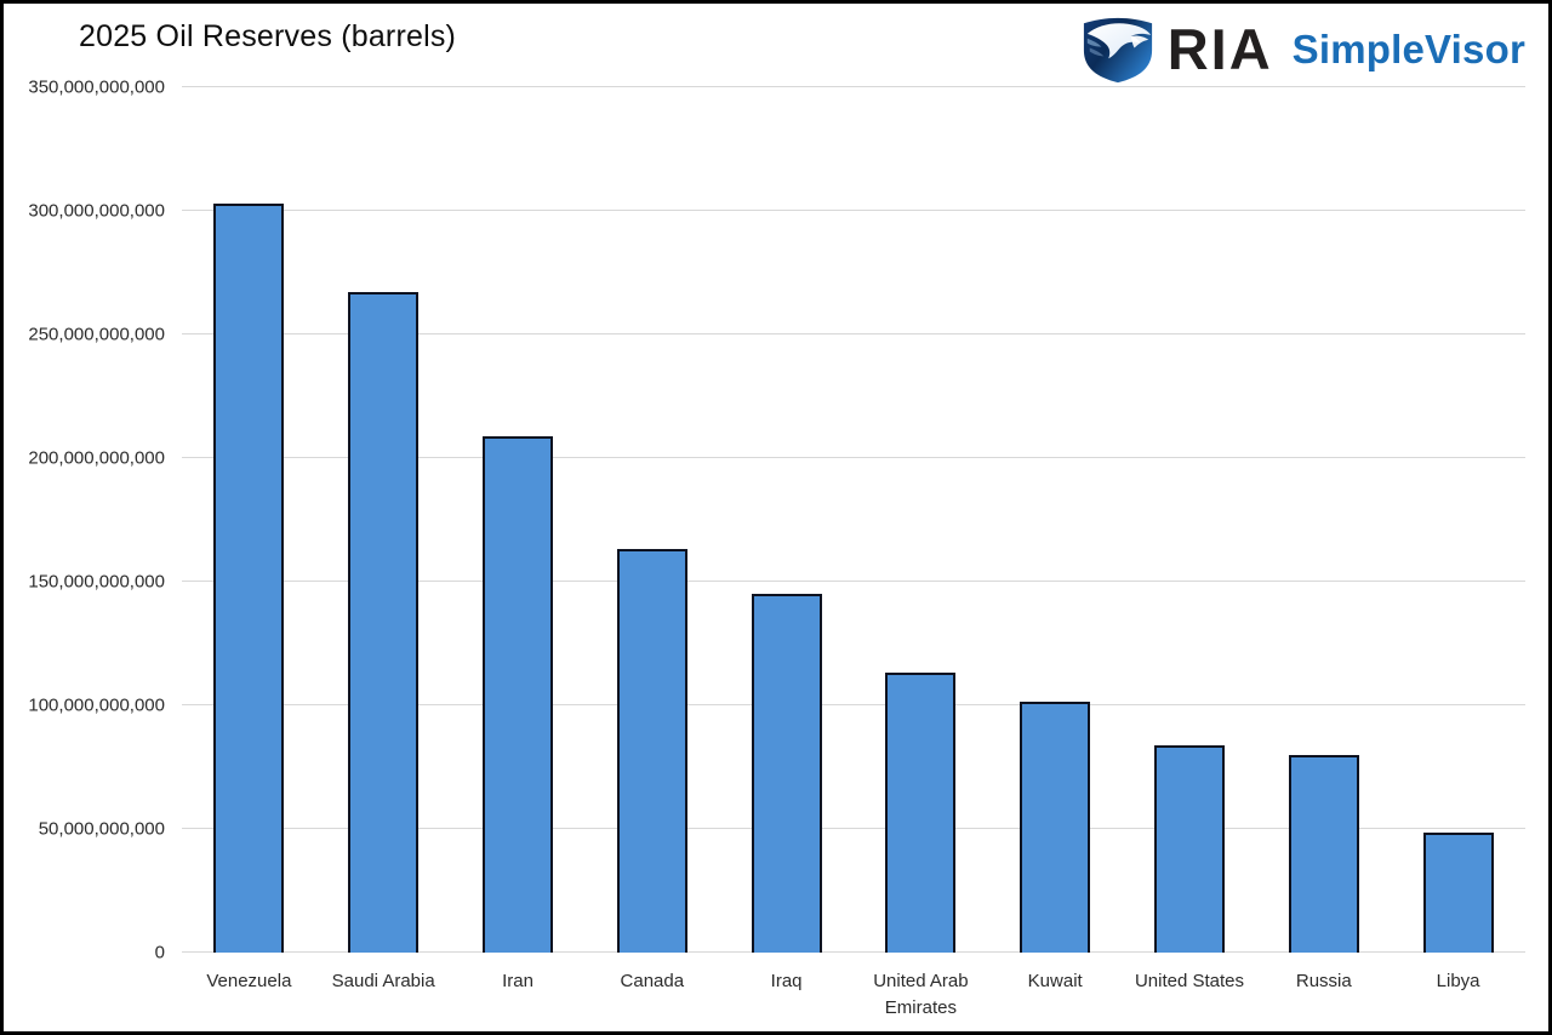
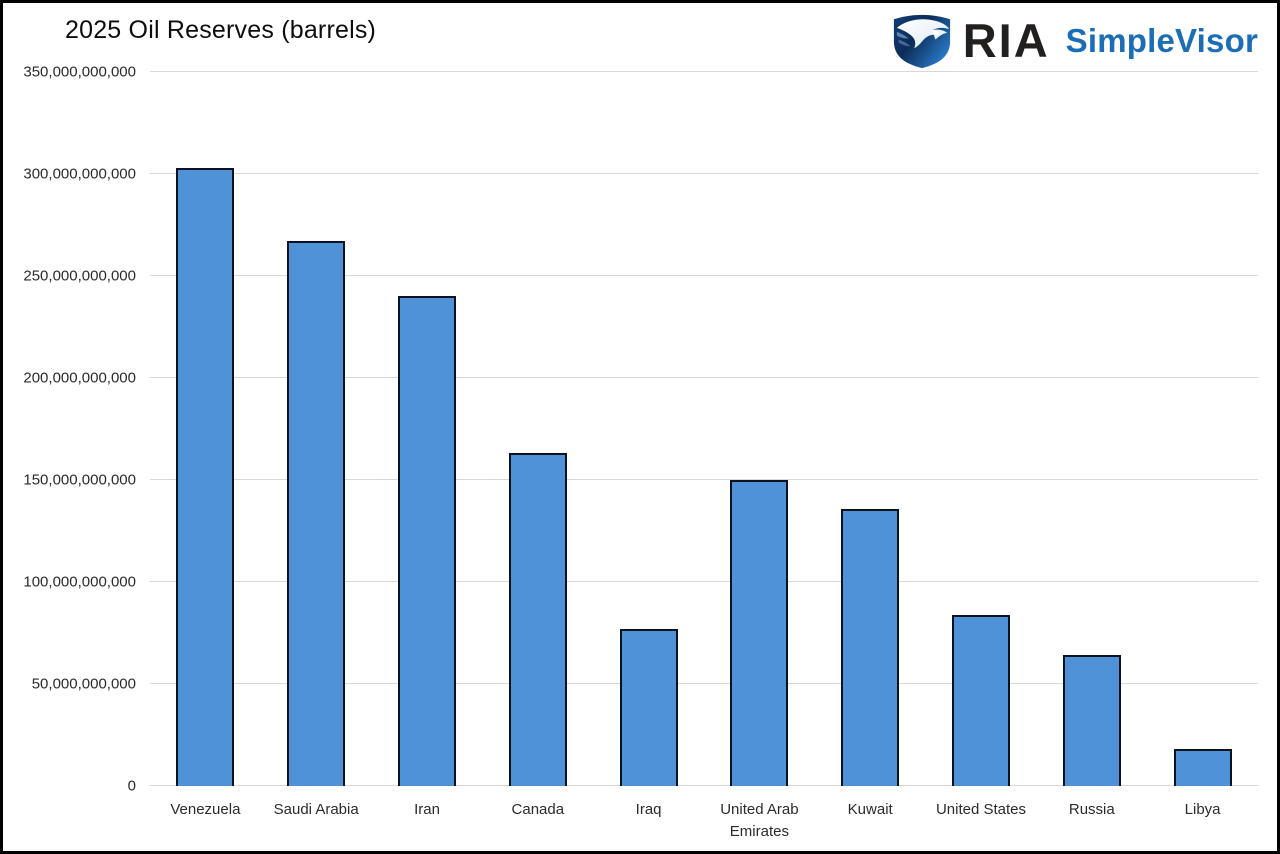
Iran: 209000000000 -> 240000000000
Iraq: 145000000000 -> 77000000000
United Arab Emirates: 113000000000 -> 150000000000
Kuwait: 102000000000 -> 136000000000
Russia: 80000000000 -> 64000000000
Libya: 48000000000 -> 18000000000
